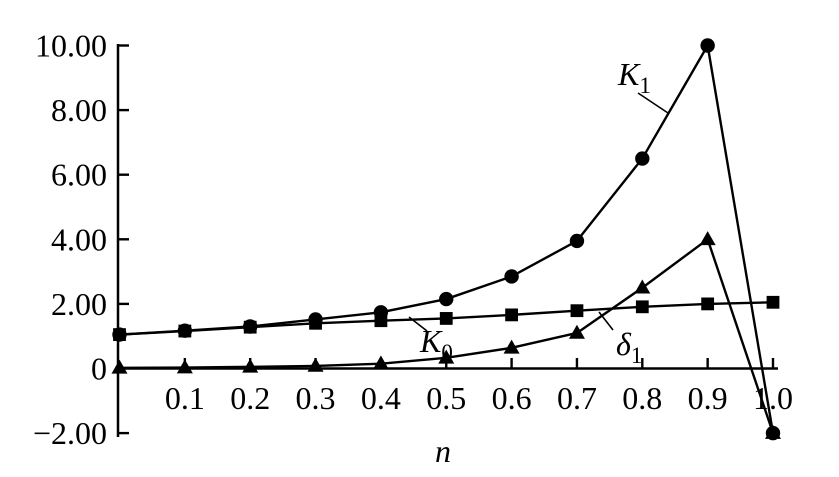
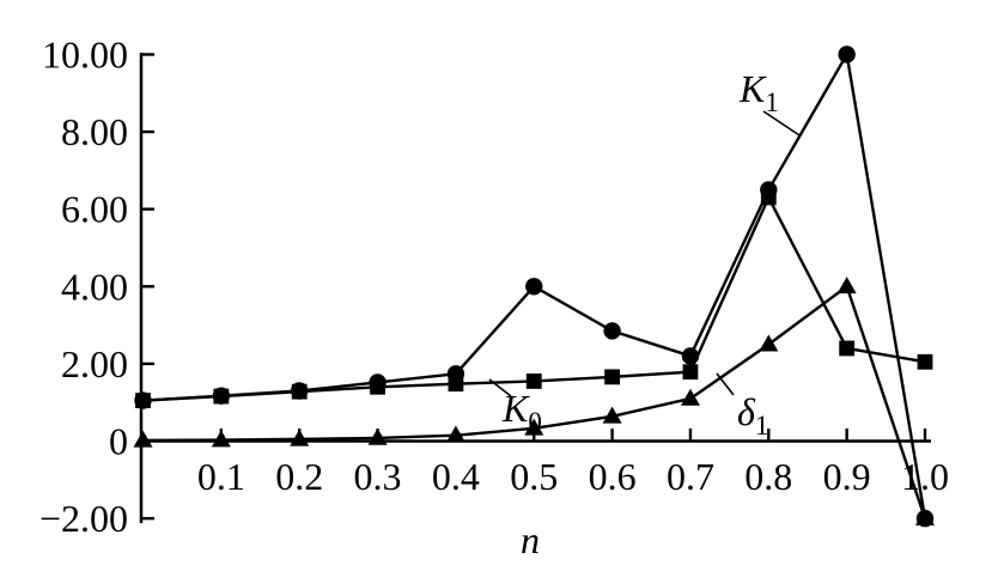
K1/0.5: 2.1 -> 4.0
K1/0.7: 4.0 -> 2.2
K0/0.8: 1.9 -> 6.3
K0/0.9: 2.0 -> 2.4
